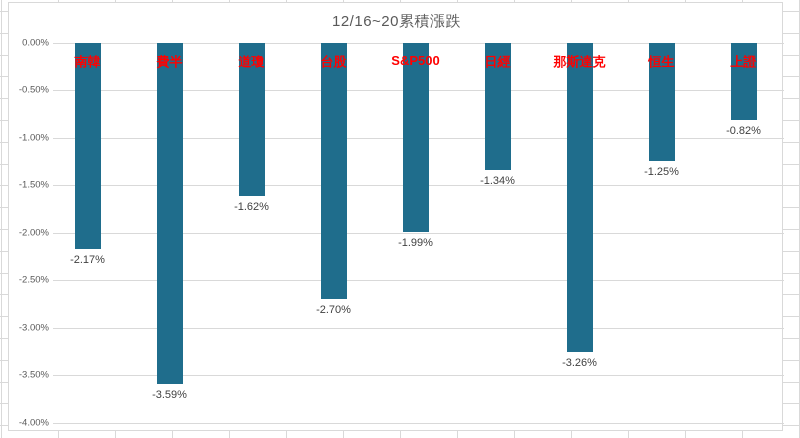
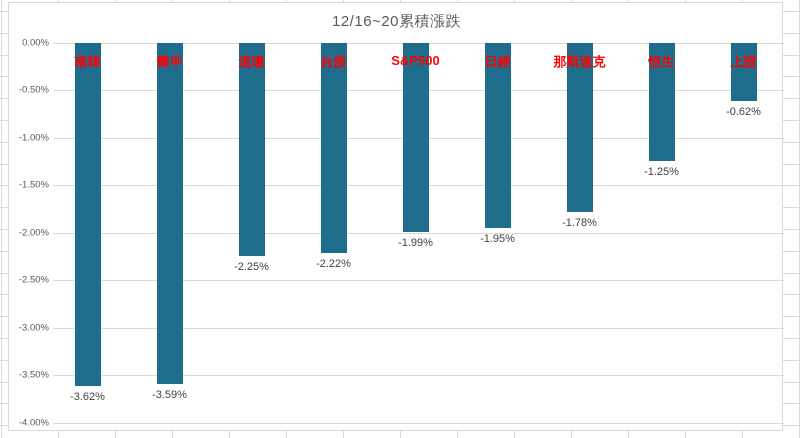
南韓: -2.17% -> -3.62%
道瓊: -1.62% -> -2.25%
台股: -2.70% -> -2.22%
日經: -1.34% -> -1.95%
那斯達克: -3.26% -> -1.78%
上證: -0.82% -> -0.62%
